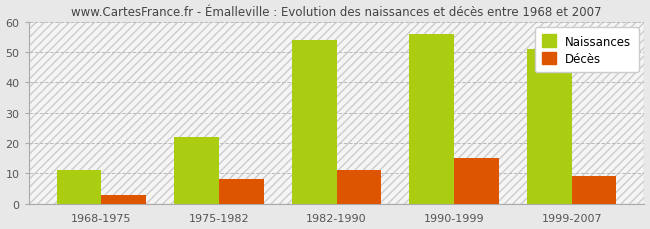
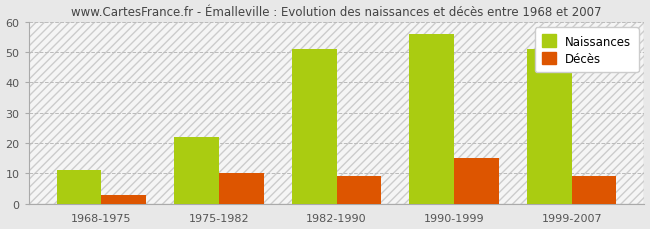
Décès/1975-1982: 8 -> 10
Naissances/1982-1990: 54 -> 51
Décès/1982-1990: 11 -> 9
